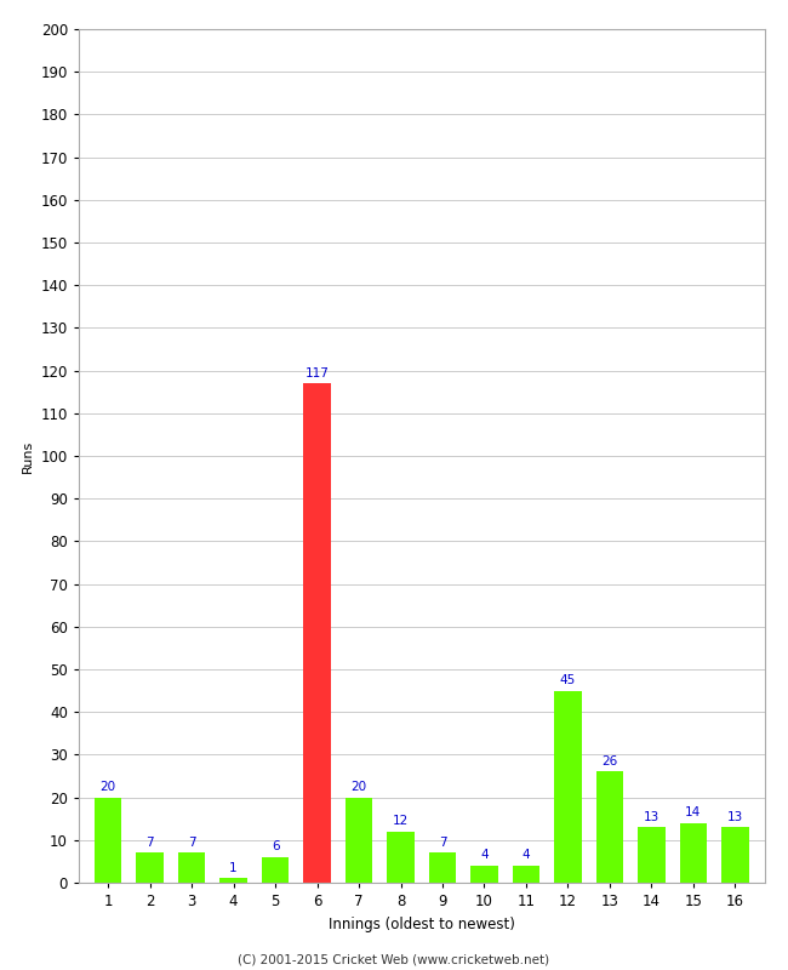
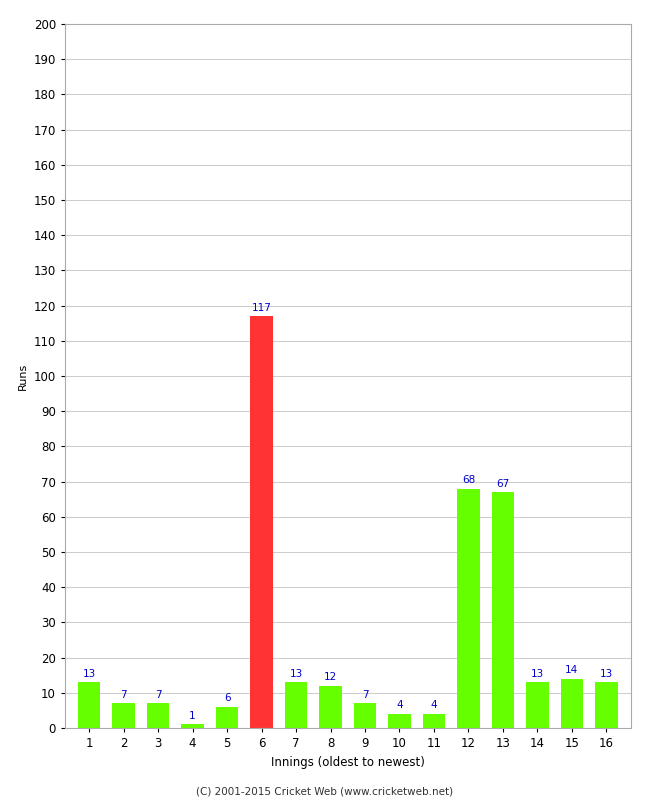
1: 20 -> 13
7: 20 -> 13
12: 45 -> 68
13: 26 -> 67
